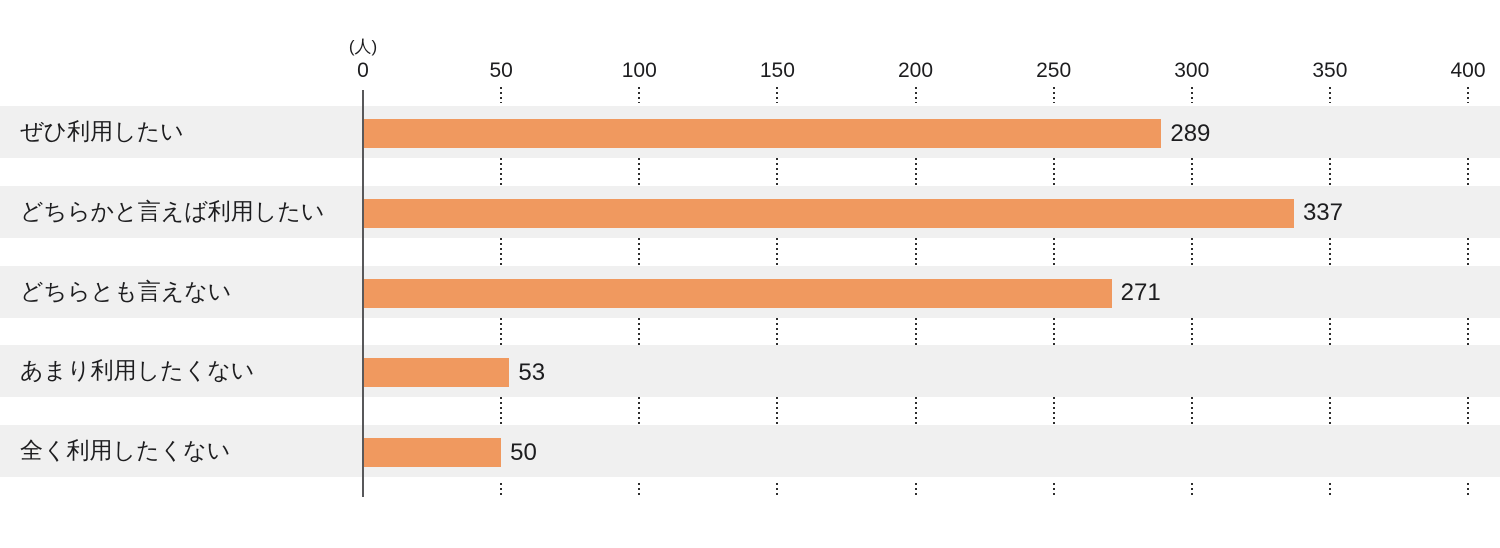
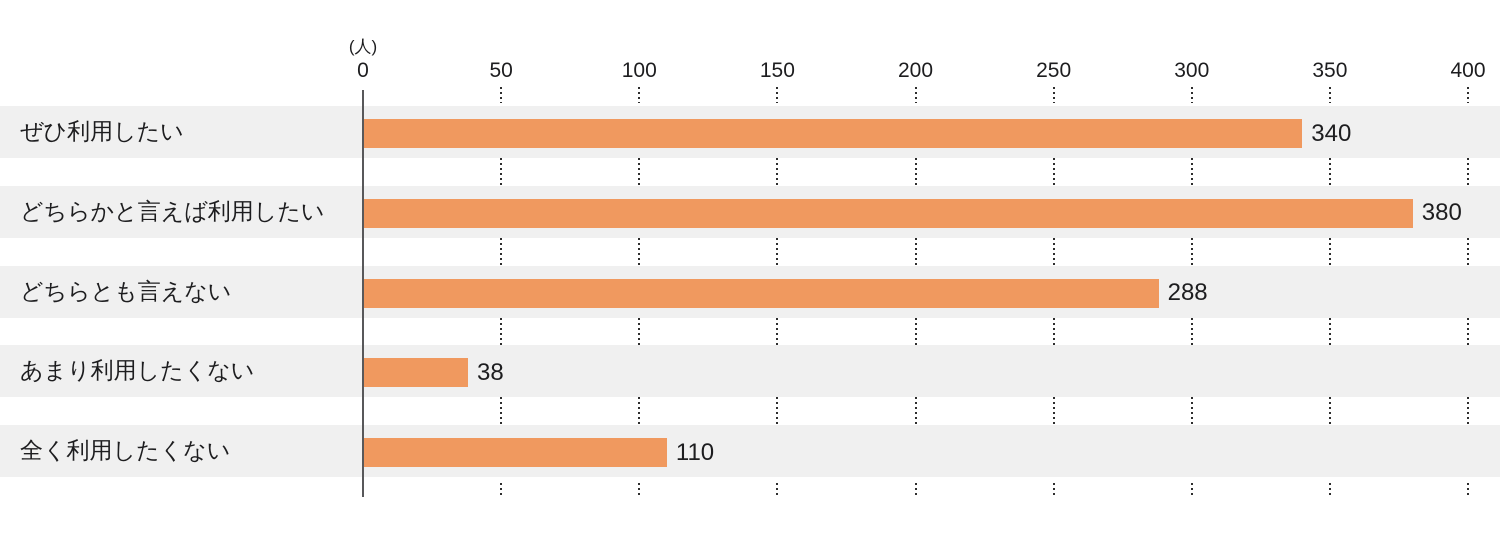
ぜひ利用したい: 289 -> 340
どちらかと言えば利用したい: 337 -> 380
どちらとも言えない: 271 -> 288
あまり利用したくない: 53 -> 38
全く利用したくない: 50 -> 110
